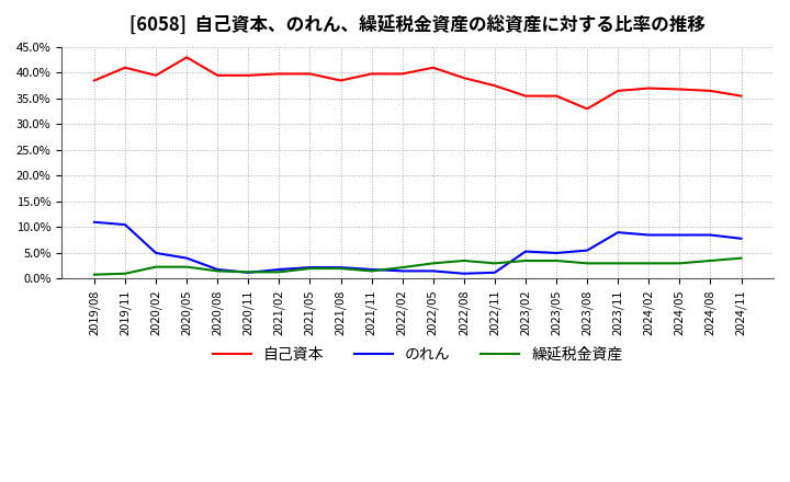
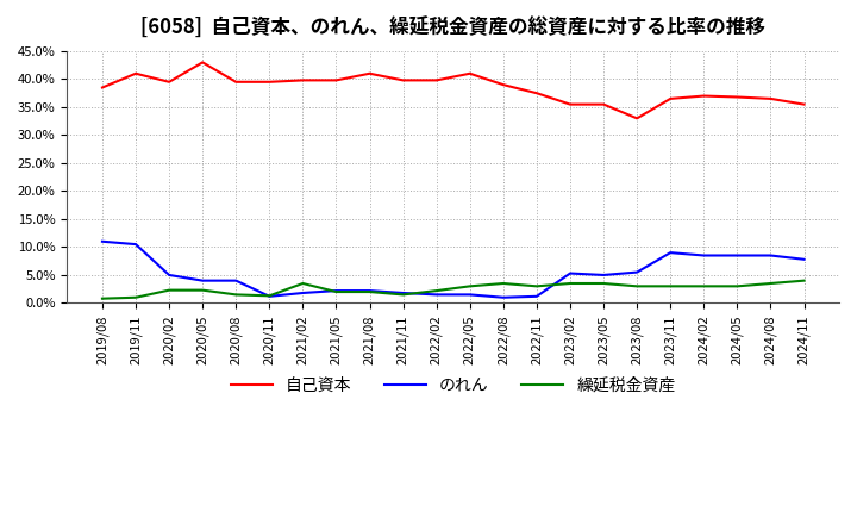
のれん/2020/08: 1.8% -> 4.0%
繰延税金資産/2021/02: 1.3% -> 3.5%
自己資本/2021/08: 38.5% -> 41.0%
